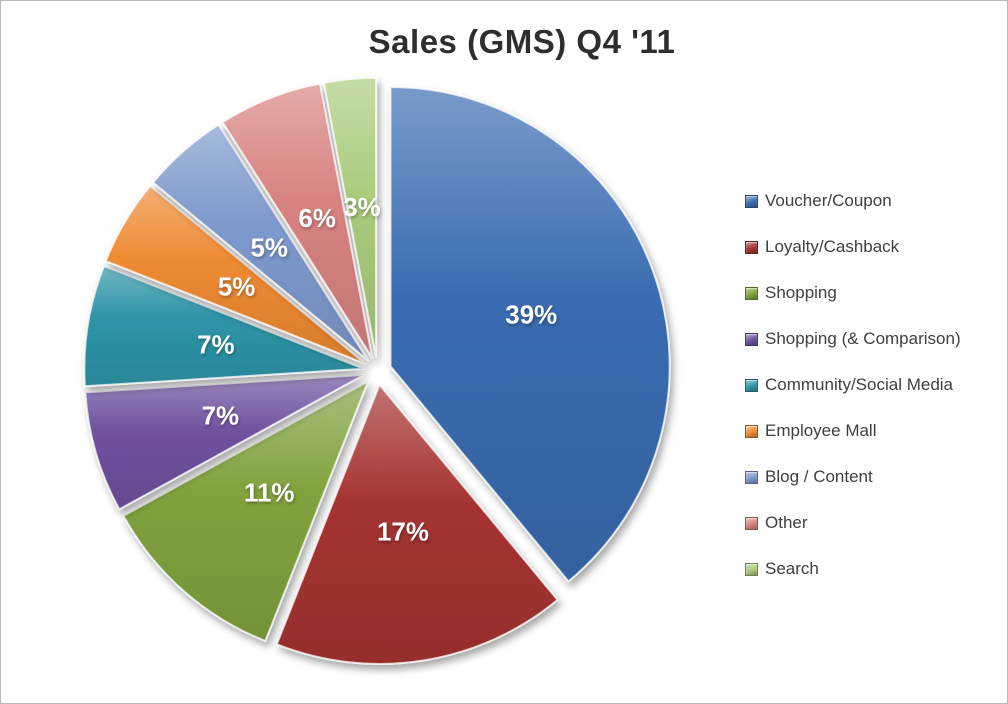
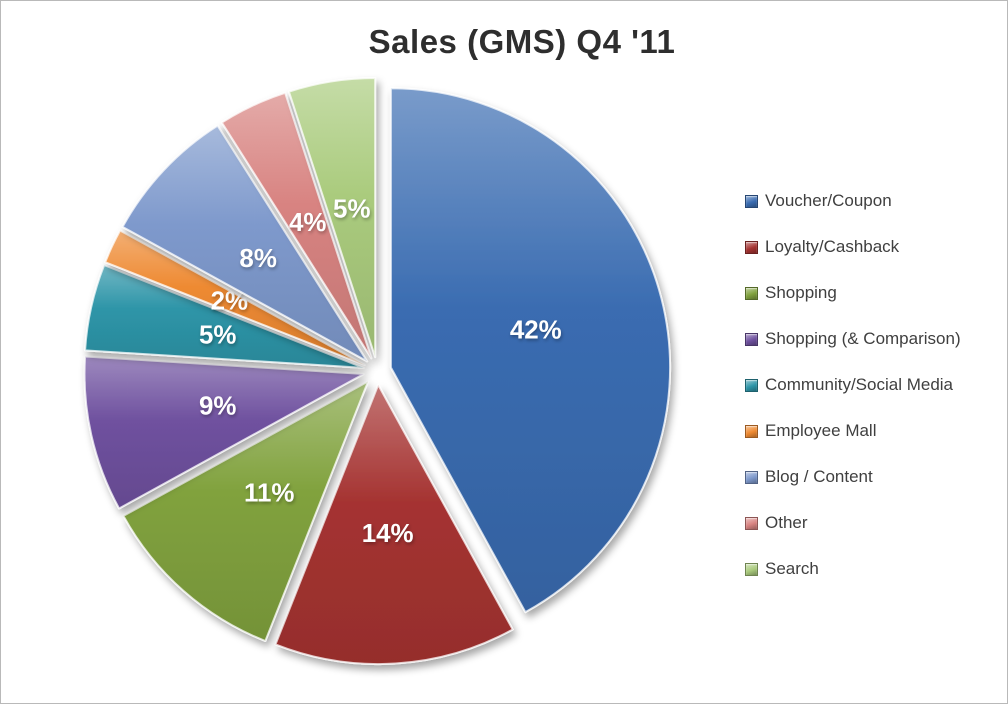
Voucher/Coupon: 39% -> 42%
Loyalty/Cashback: 17% -> 14%
Shopping (& Comparison): 7% -> 9%
Community/Social Media: 7% -> 5%
Employee Mall: 5% -> 2%
Blog / Content: 5% -> 8%
Other: 6% -> 4%
Search: 3% -> 5%
